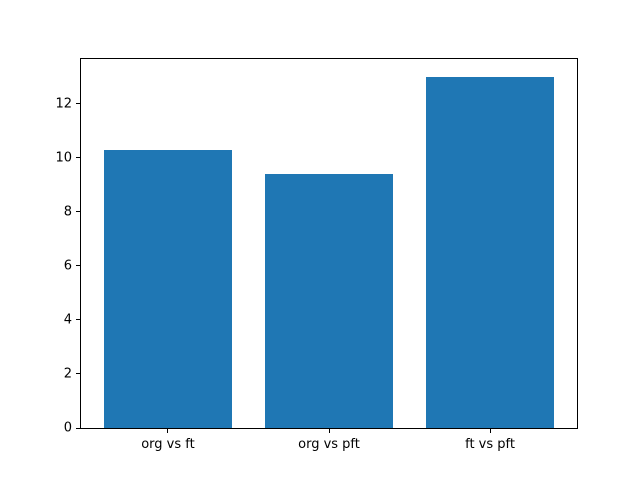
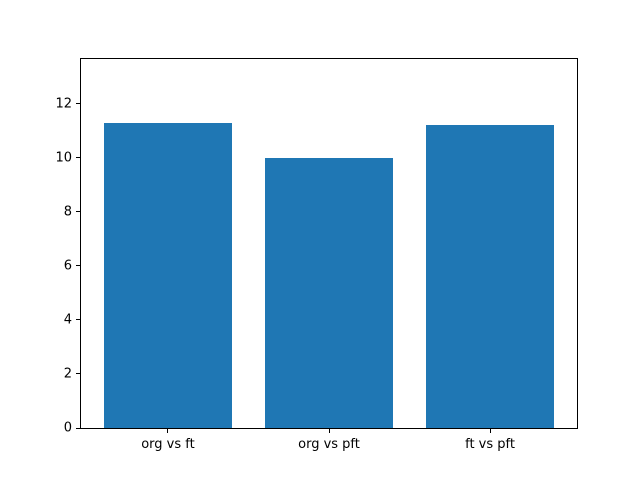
org vs ft: 10.3 -> 11.3
org vs pft: 9.4 -> 10.0
ft vs pft: 13.0 -> 11.2
